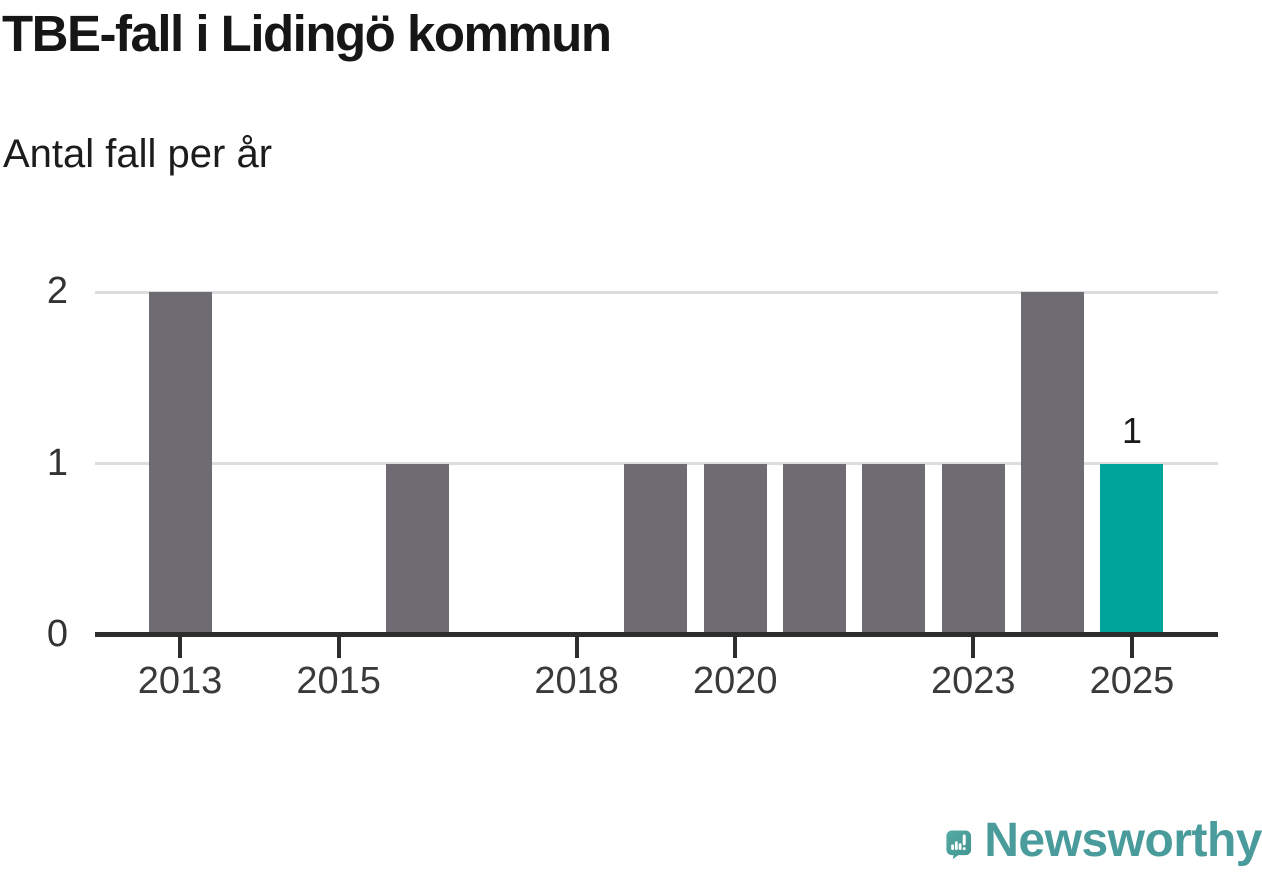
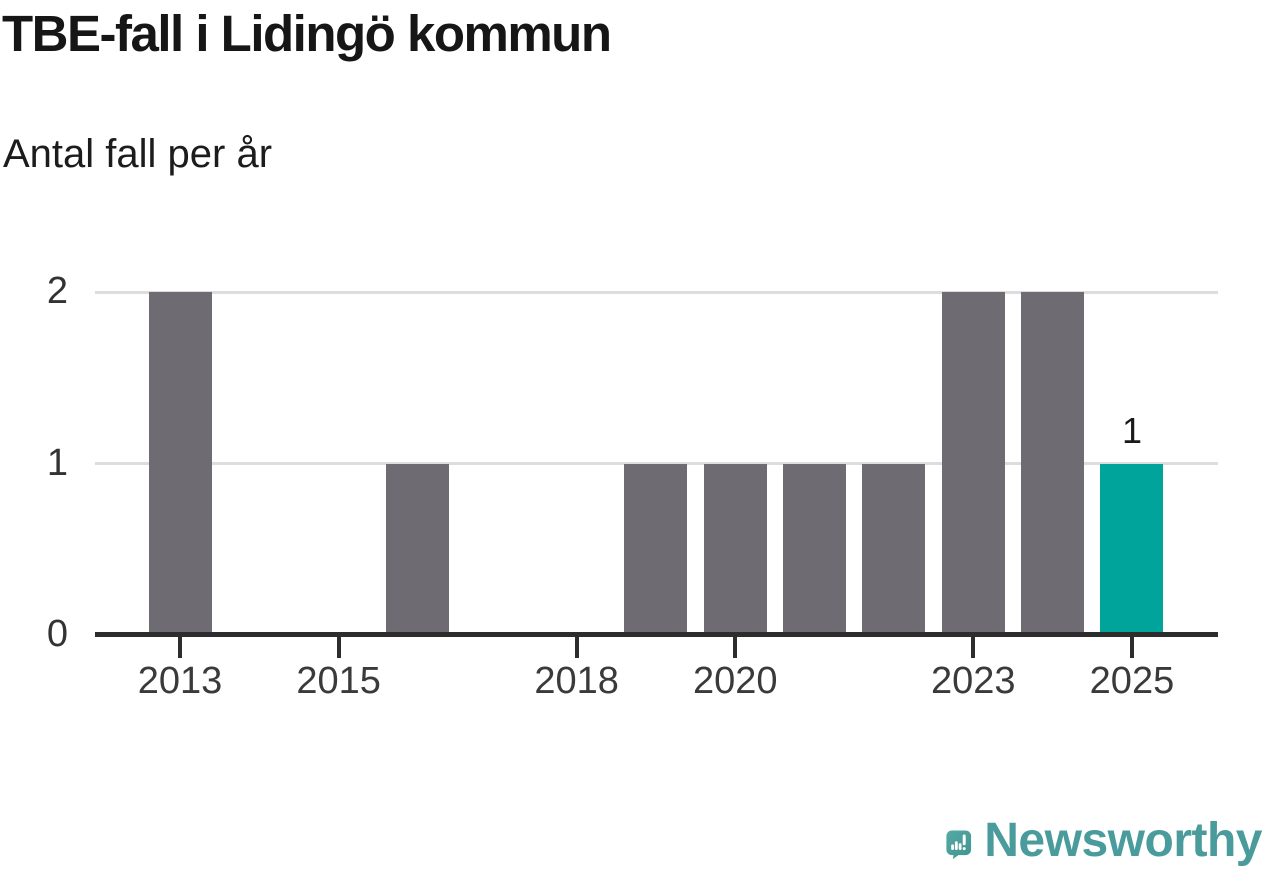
2023: 1 -> 2
